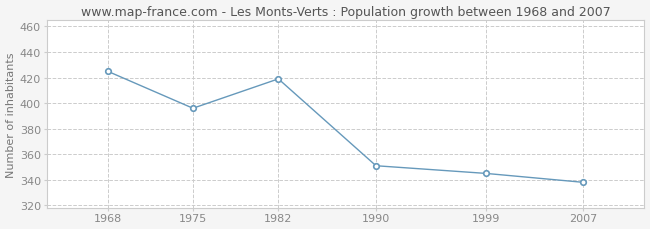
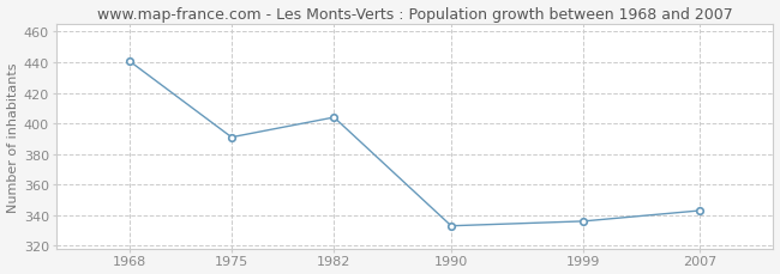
1968: 425 -> 441
1975: 396 -> 391
1982: 419 -> 404
1990: 351 -> 333
1999: 345 -> 336
2007: 338 -> 343
